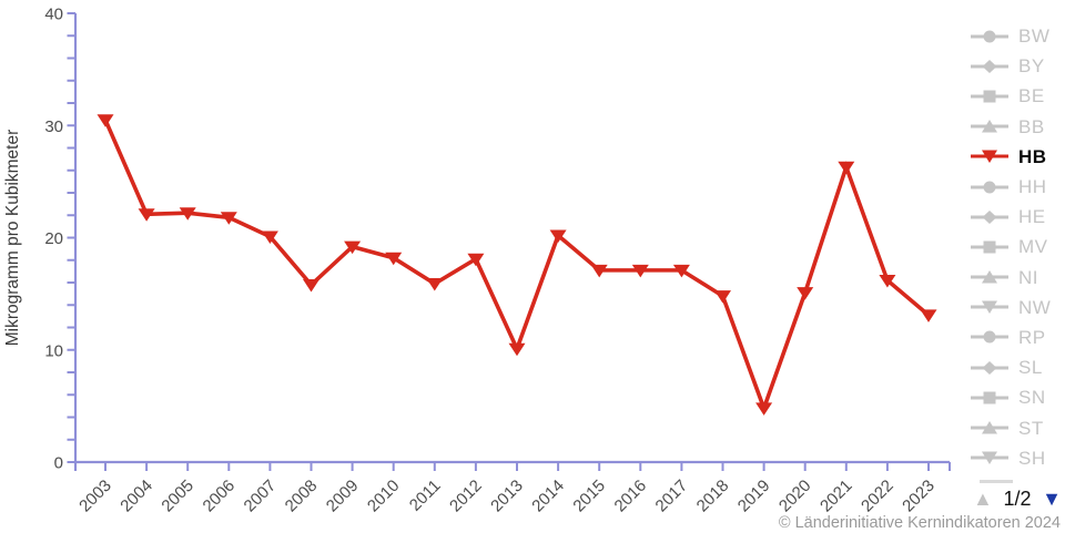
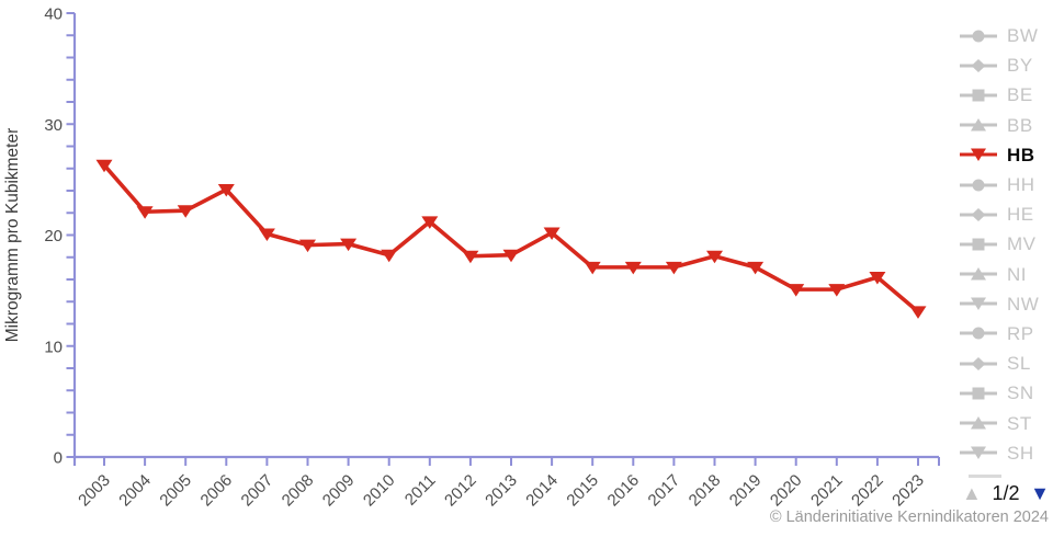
2003: 30.5 -> 26.3
2006: 21.8 -> 24.1
2008: 15.8 -> 19.1
2011: 15.9 -> 21.2
2013: 10.1 -> 18.2
2018: 14.8 -> 18.1
2019: 4.8 -> 17.1
2021: 26.3 -> 15.1
